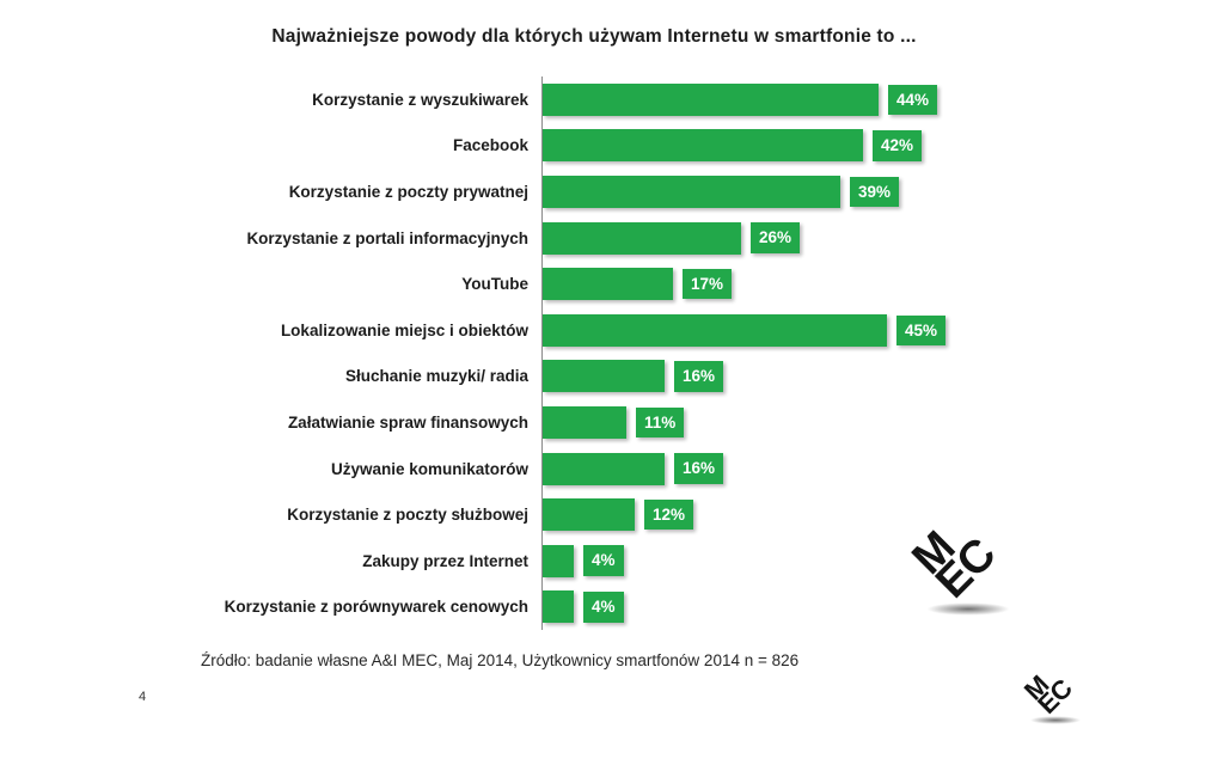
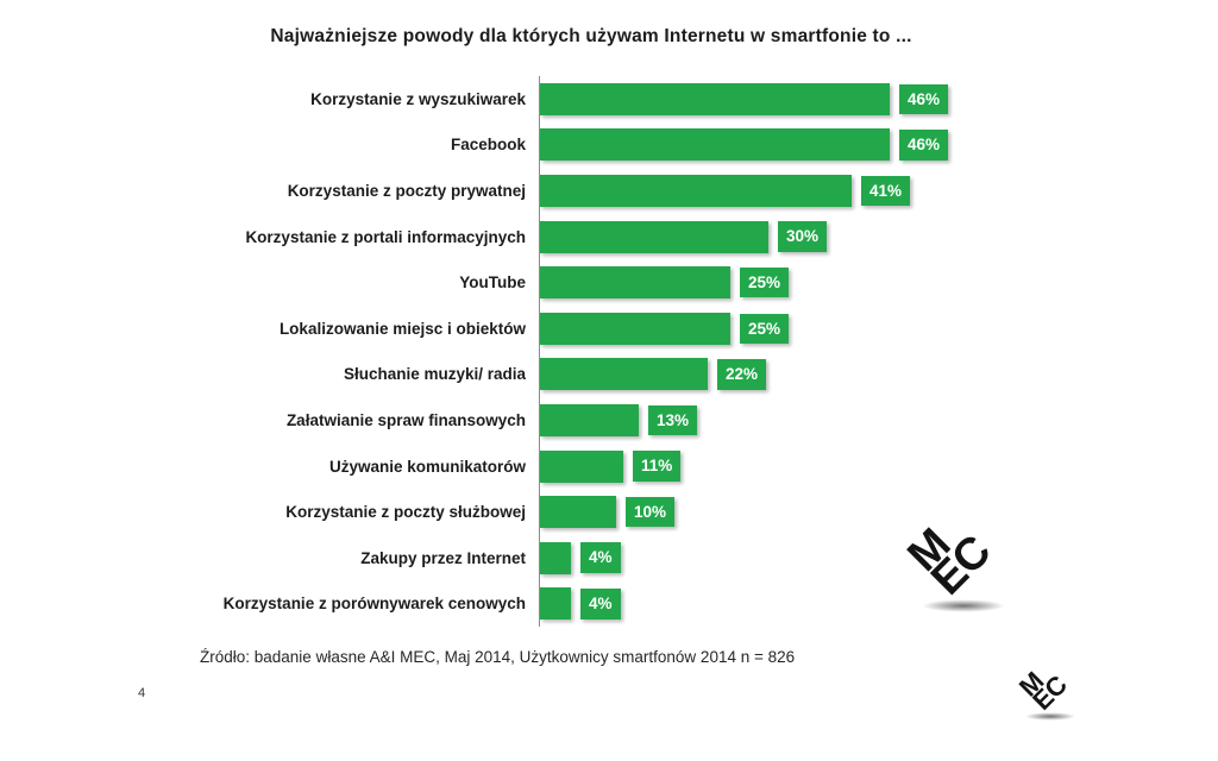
Korzystanie z wyszukiwarek: 44% -> 46%
Facebook: 42% -> 46%
Korzystanie z poczty prywatnej: 39% -> 41%
Korzystanie z portali informacyjnych: 26% -> 30%
YouTube: 17% -> 25%
Lokalizowanie miejsc i obiektów: 45% -> 25%
Słuchanie muzyki/ radia: 16% -> 22%
Załatwianie spraw finansowych: 11% -> 13%
Używanie komunikatorów: 16% -> 11%
Korzystanie z poczty służbowej: 12% -> 10%
